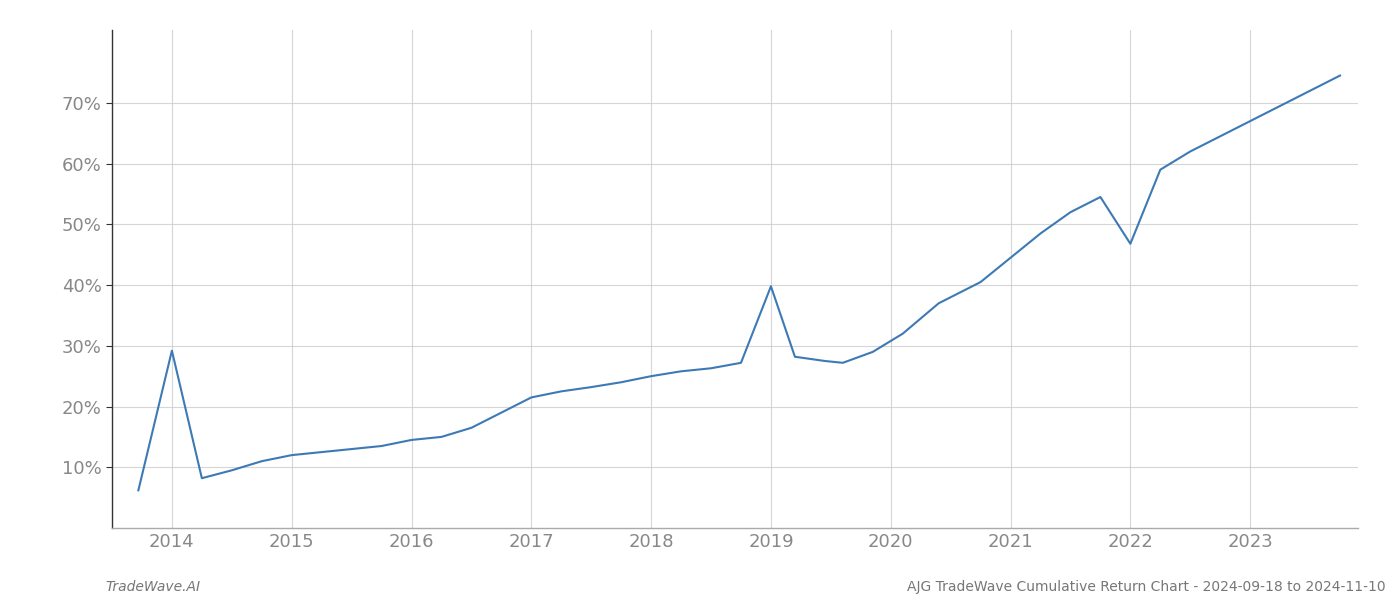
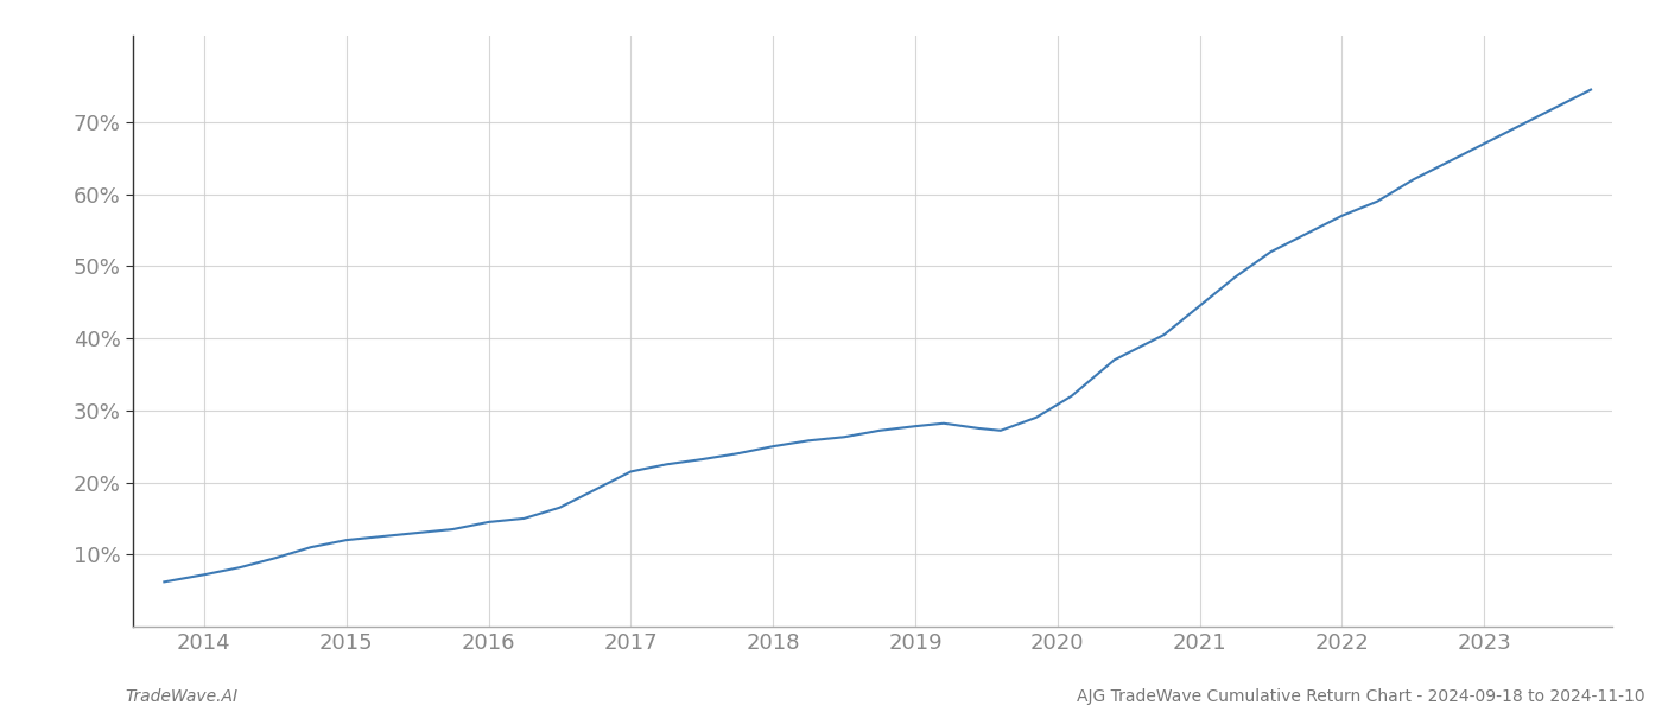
2014: 29.2% -> 7.2%
2019: 39.8% -> 27.8%
2022: 46.8% -> 57.0%
